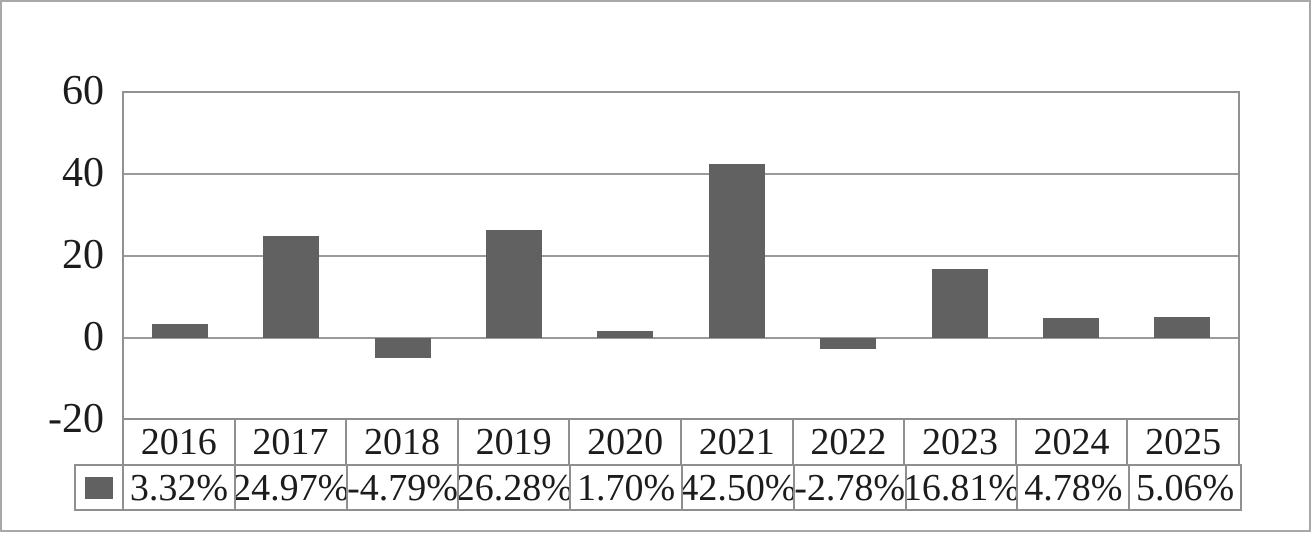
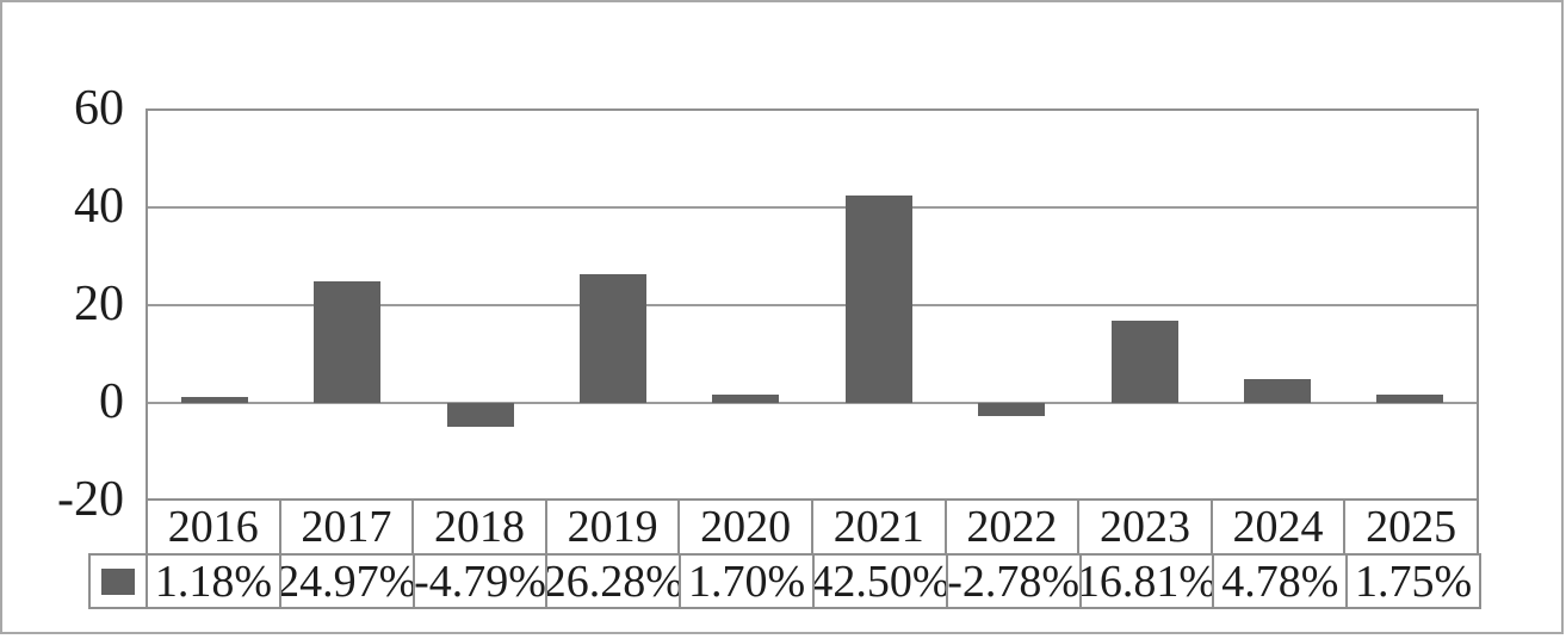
2016: 3.32% -> 1.18%
2025: 5.06% -> 1.75%
